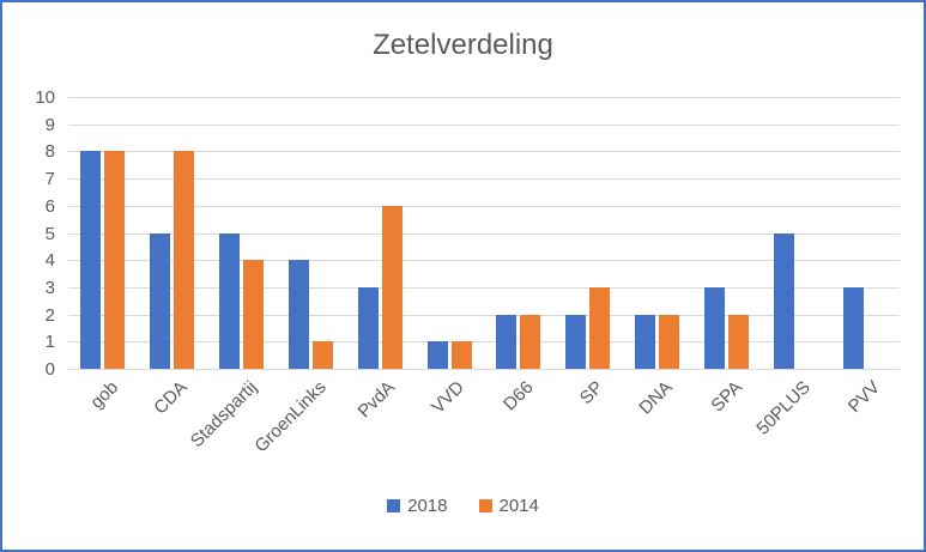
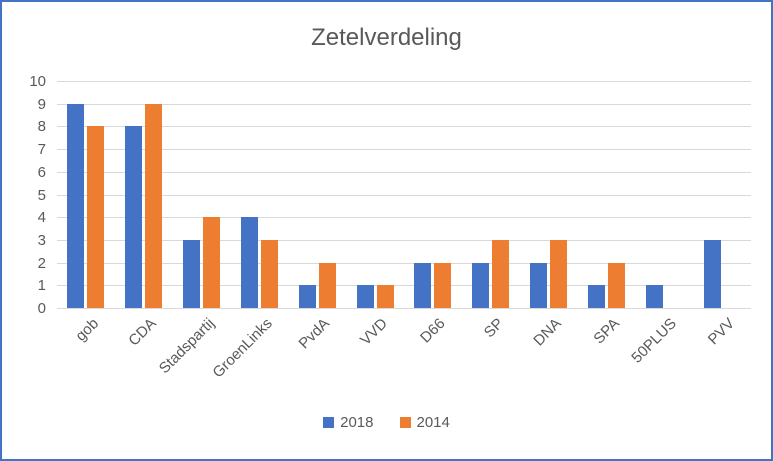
2018/gob: 8 -> 9
2018/CDA: 5 -> 8
2014/CDA: 8 -> 9
2018/Stadspartij: 5 -> 3
2014/GroenLinks: 1 -> 3
2018/PvdA: 3 -> 1
2014/PvdA: 6 -> 2
2014/DNA: 2 -> 3
2018/SPA: 3 -> 1
2018/50PLUS: 5 -> 1
